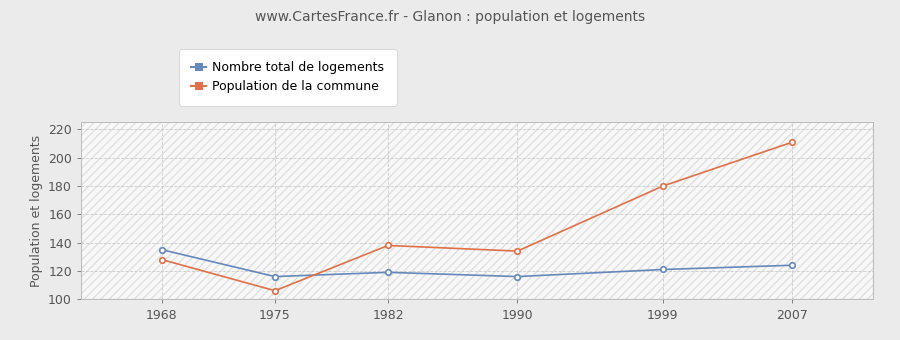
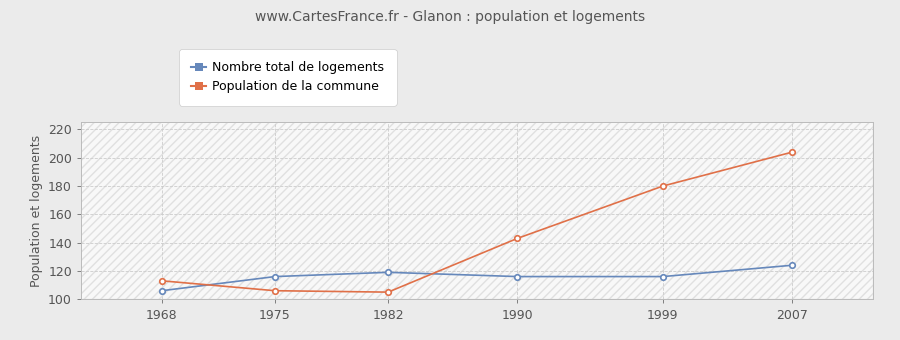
Nombre total de logements/1968: 135 -> 106
Population de la commune/1968: 128 -> 113
Population de la commune/1982: 138 -> 105
Population de la commune/1990: 134 -> 143
Nombre total de logements/1999: 121 -> 116
Population de la commune/2007: 211 -> 204
